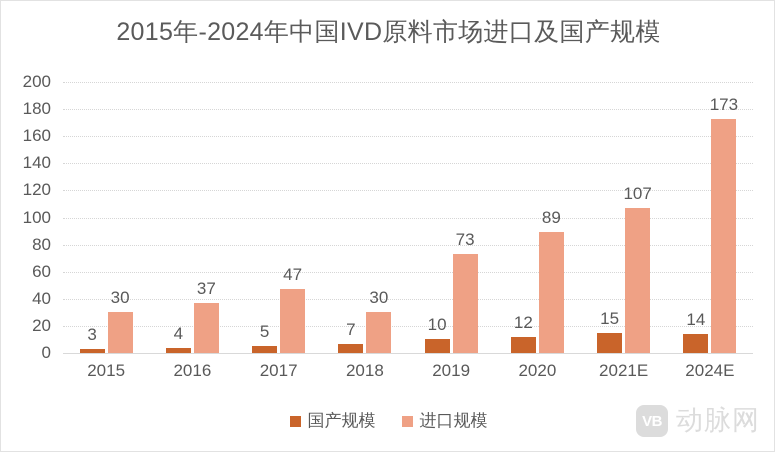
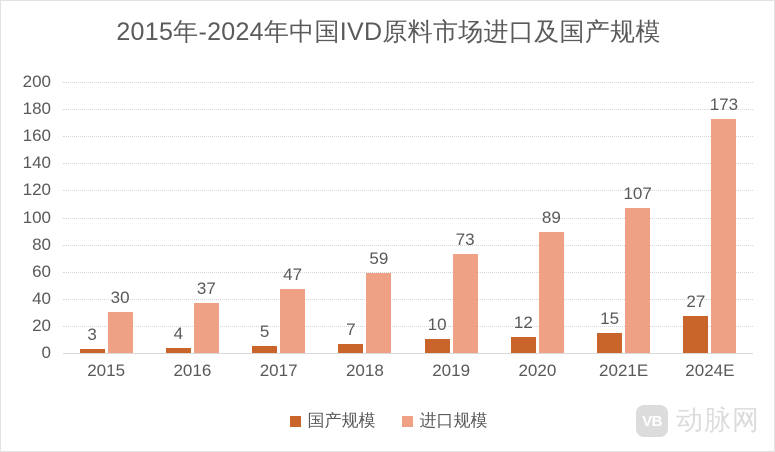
进口规模/2018: 30 -> 59
国产规模/2024E: 14 -> 27
